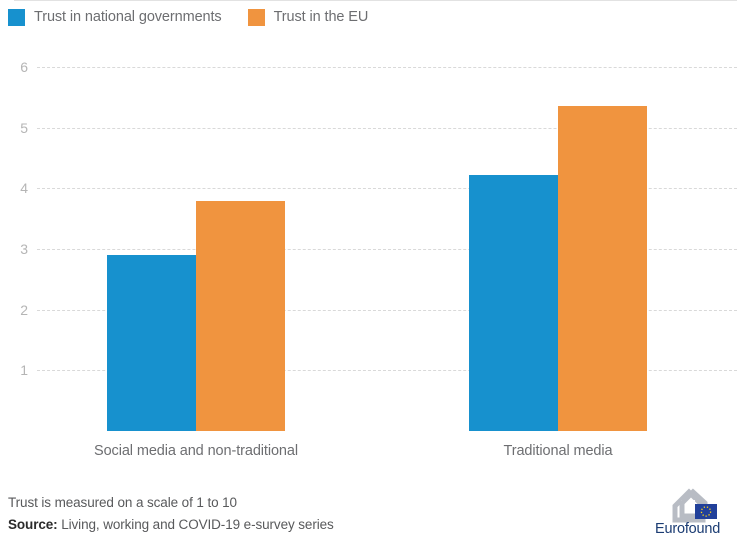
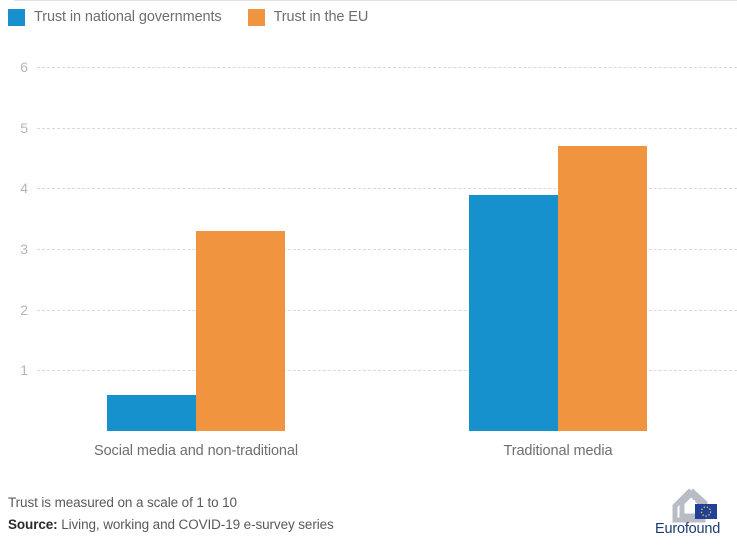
Trust in national governments/Social media and non-traditional: 2.9 -> 0.6
Trust in the EU/Social media and non-traditional: 3.8 -> 3.3
Trust in national governments/Traditional media: 4.2 -> 3.9
Trust in the EU/Traditional media: 5.4 -> 4.7
